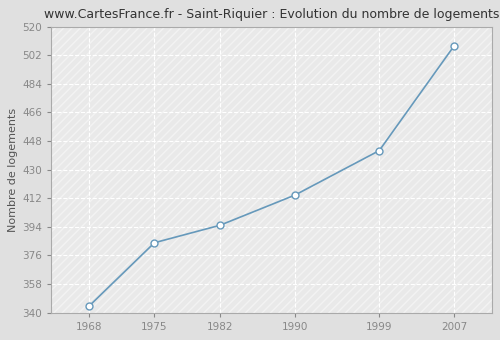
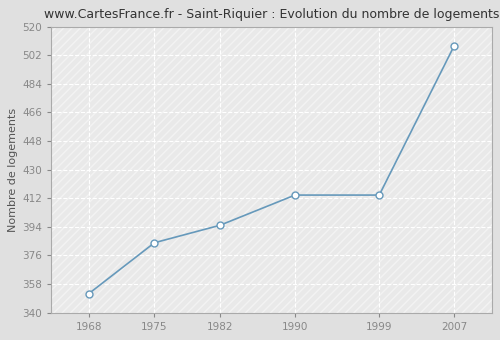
1968: 344 -> 352
1999: 442 -> 414
